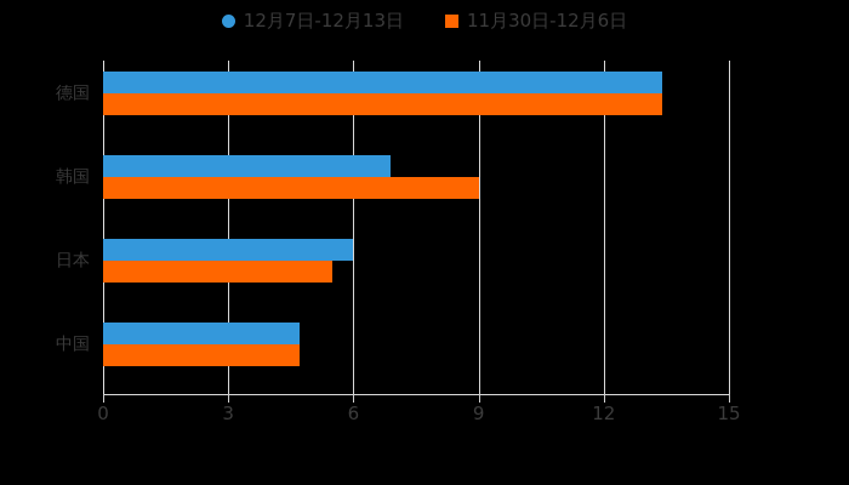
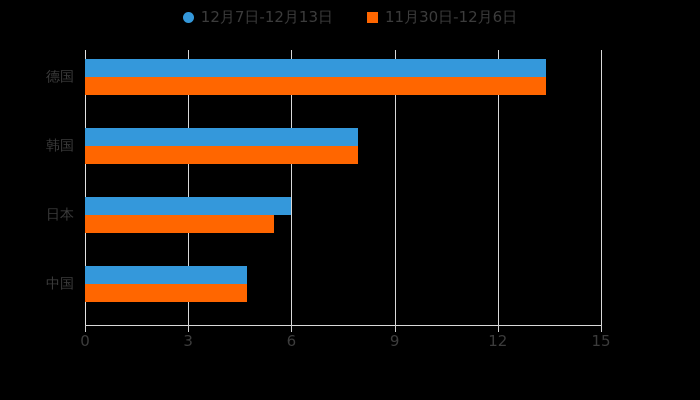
12月7日-12月13日/韩国: 6.9 -> 8.0
11月30日-12月6日/韩国: 9.0 -> 8.0
